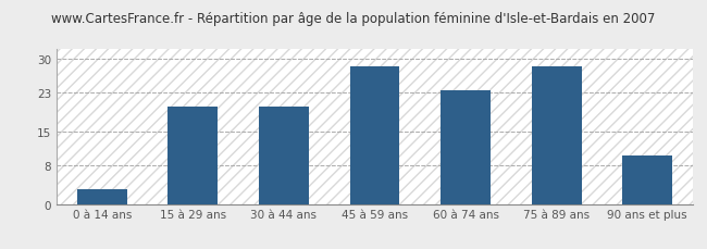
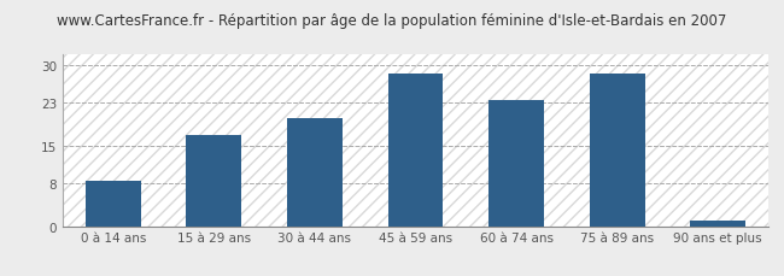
0 à 14 ans: 3.0 -> 8.5
15 à 29 ans: 20.0 -> 17.0
90 ans et plus: 10.0 -> 1.0
